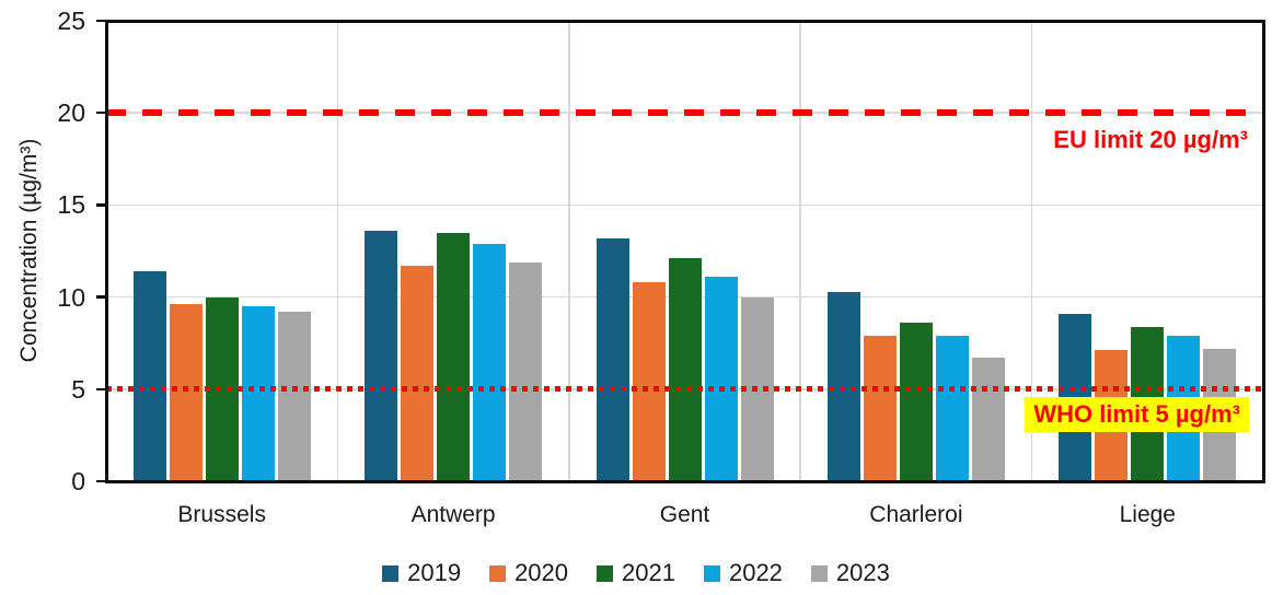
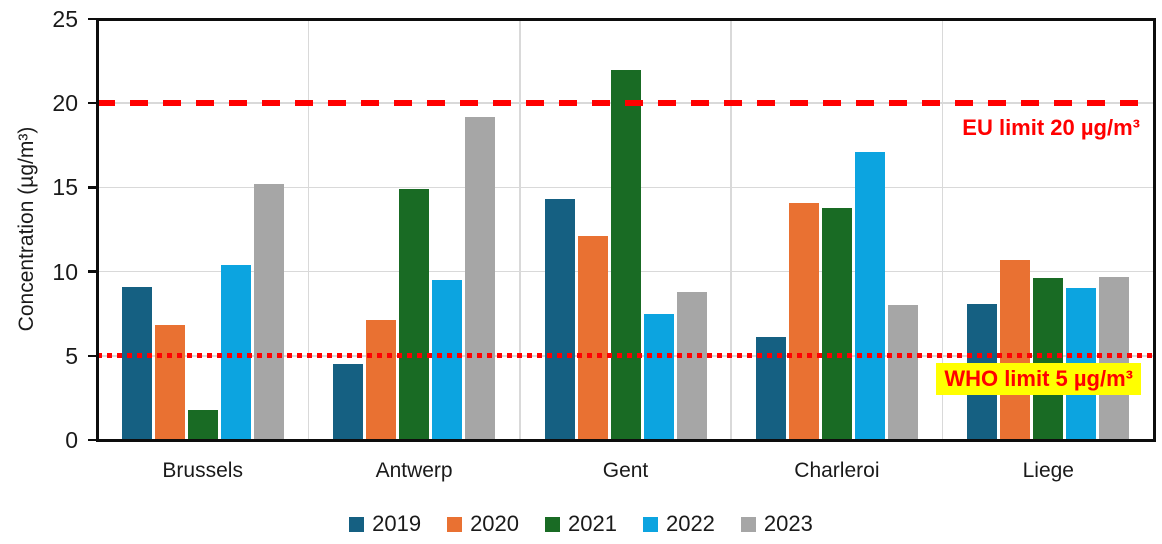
2019/Brussels: 11.4 -> 9.1
2020/Brussels: 9.6 -> 6.8
2021/Brussels: 10.0 -> 1.8
2022/Brussels: 9.5 -> 10.4
2023/Brussels: 9.2 -> 15.2
2019/Antwerp: 13.6 -> 4.5
2020/Antwerp: 11.7 -> 7.1
2021/Antwerp: 13.5 -> 14.9
2022/Antwerp: 12.9 -> 9.5
2023/Antwerp: 11.9 -> 19.2
2019/Gent: 13.2 -> 14.3
2020/Gent: 10.8 -> 12.1
2021/Gent: 12.1 -> 22.0
2022/Gent: 11.1 -> 7.5
2023/Gent: 10.0 -> 8.8
2019/Charleroi: 10.3 -> 6.1
2020/Charleroi: 7.9 -> 14.1
2021/Charleroi: 8.6 -> 13.8
2022/Charleroi: 7.9 -> 17.1
2023/Charleroi: 6.7 -> 8.0
2019/Liege: 9.1 -> 8.1
2020/Liege: 7.1 -> 10.7
2021/Liege: 8.4 -> 9.6
2022/Liege: 7.9 -> 9.0
2023/Liege: 7.2 -> 9.7
